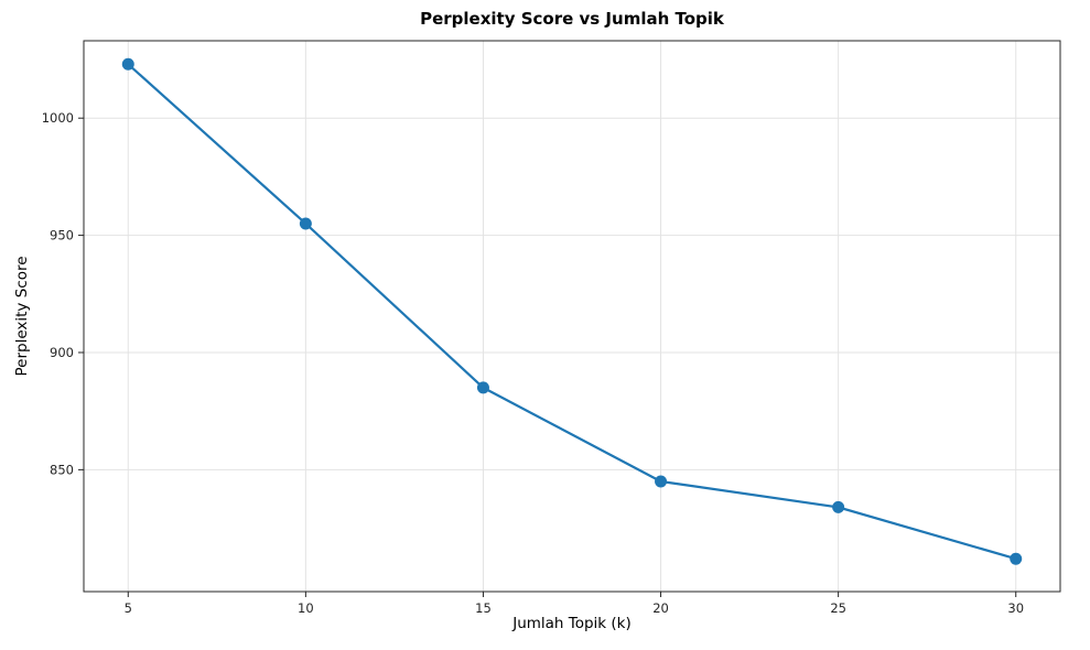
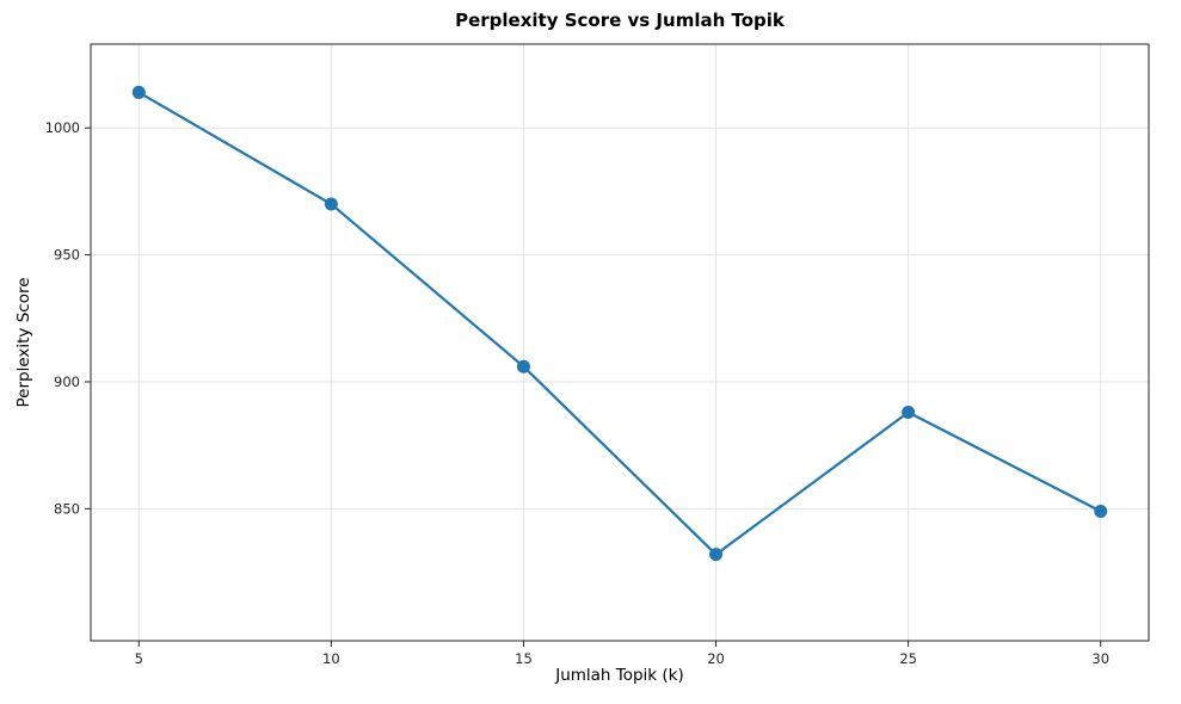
5: 1023 -> 1014
10: 955 -> 970
15: 885 -> 906
20: 845 -> 832
25: 834 -> 888
30: 812 -> 849
